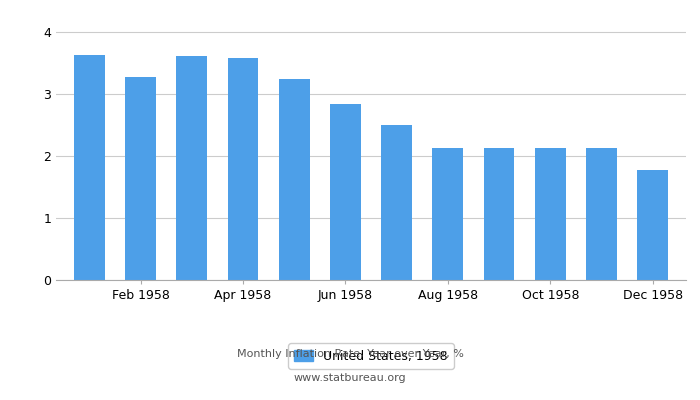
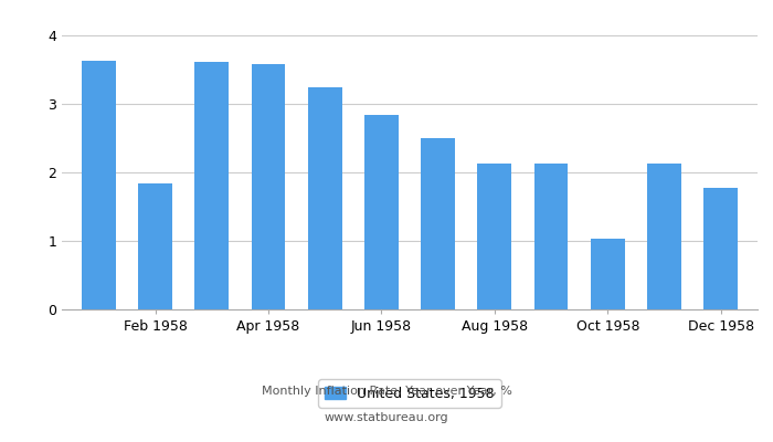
Feb 1958: 3.28 -> 1.84
Oct 1958: 2.14 -> 1.04
